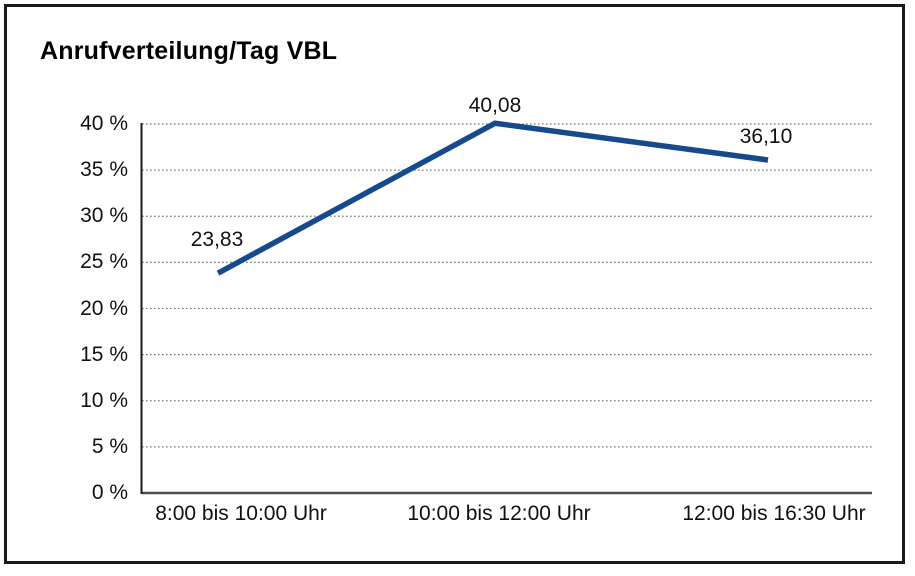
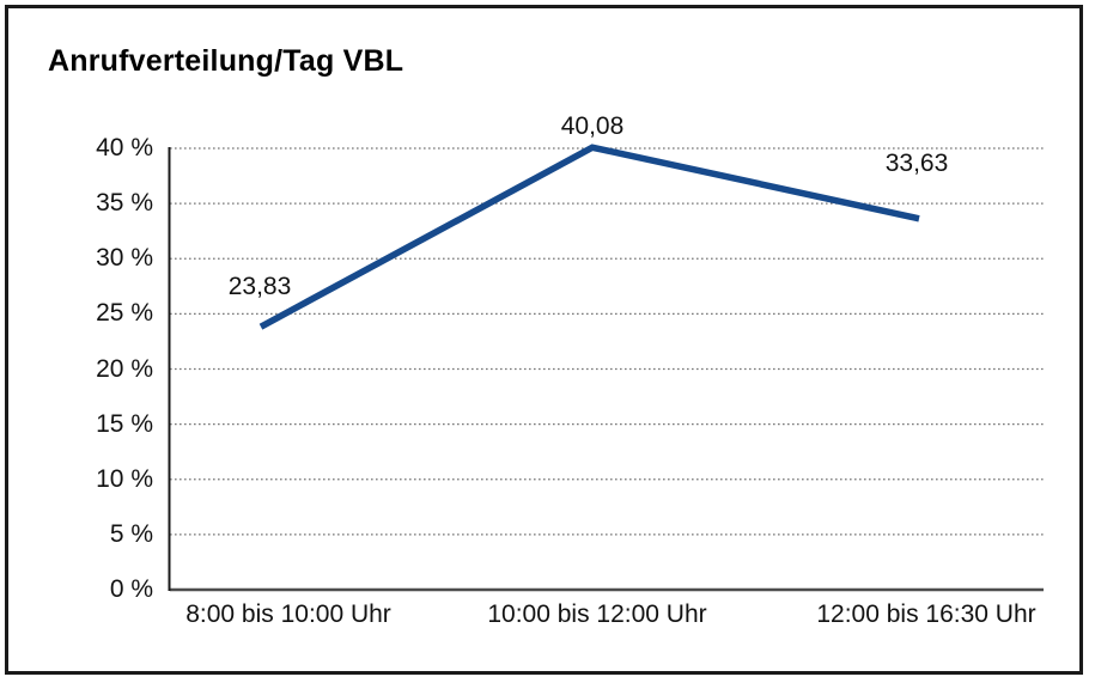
12:00 bis 16:30 Uhr: 36,10 -> 33,63
